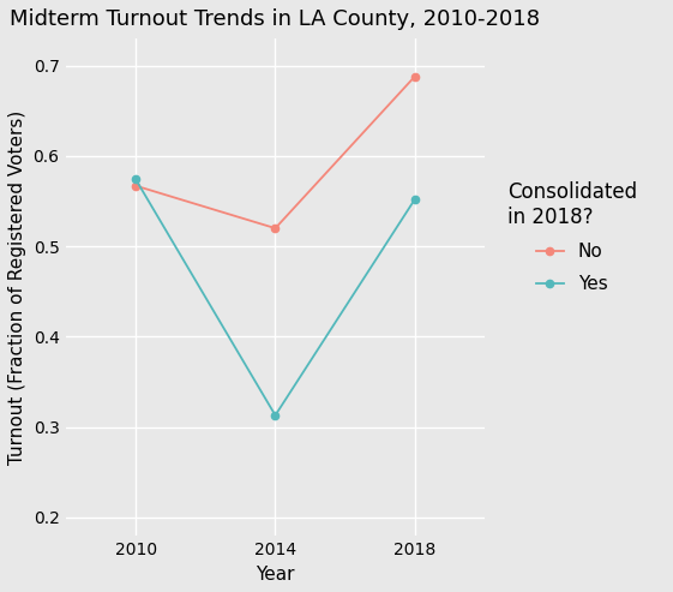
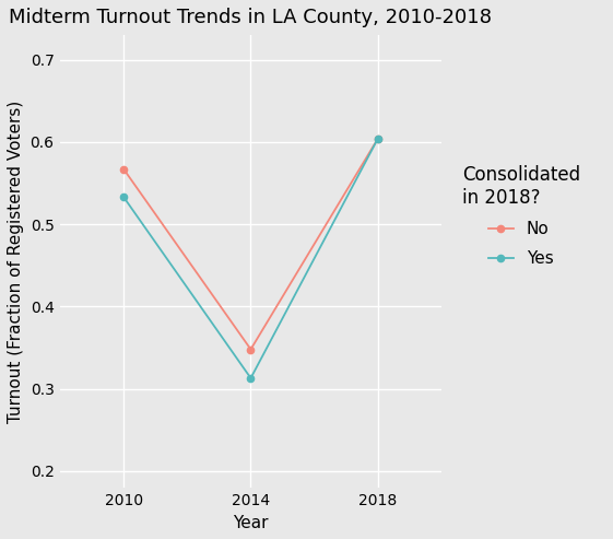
Yes/2010: 0.574 -> 0.533
No/2014: 0.520 -> 0.348
No/2018: 0.688 -> 0.604
Yes/2018: 0.552 -> 0.604
